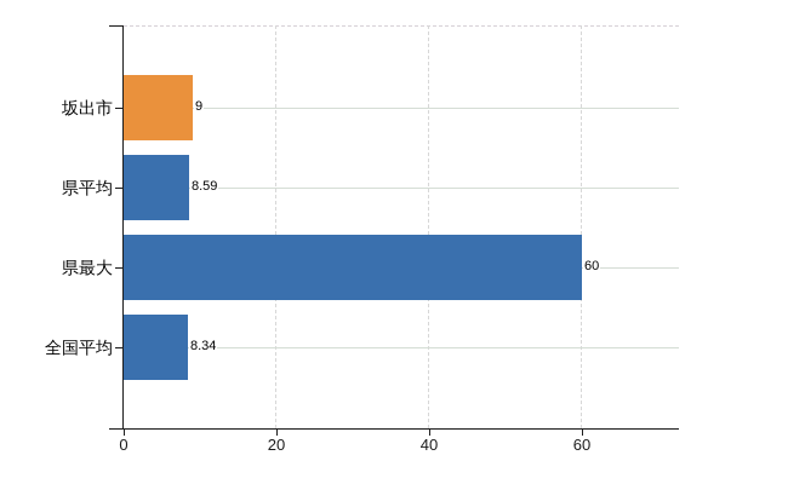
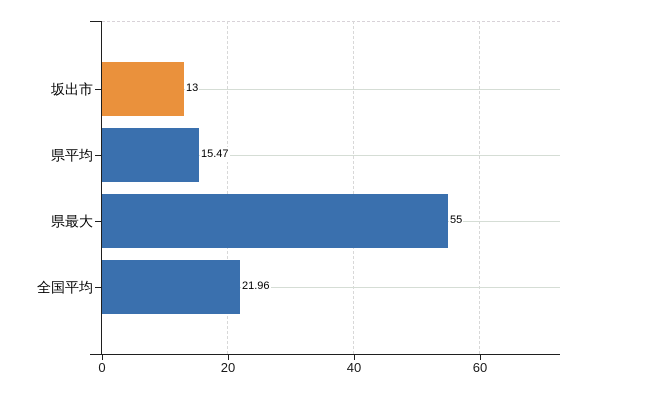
坂出市: 9 -> 13
県平均: 8.59 -> 15.47
県最大: 60 -> 55
全国平均: 8.34 -> 21.96
